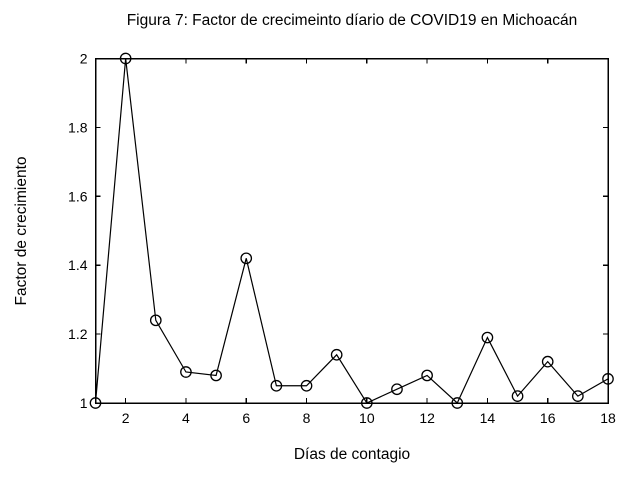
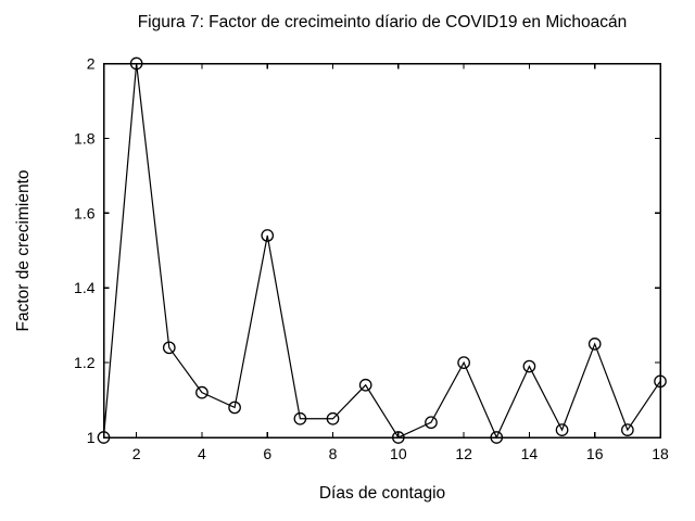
4: 1.09 -> 1.12
6: 1.42 -> 1.54
12: 1.08 -> 1.20
16: 1.12 -> 1.25
18: 1.07 -> 1.15
